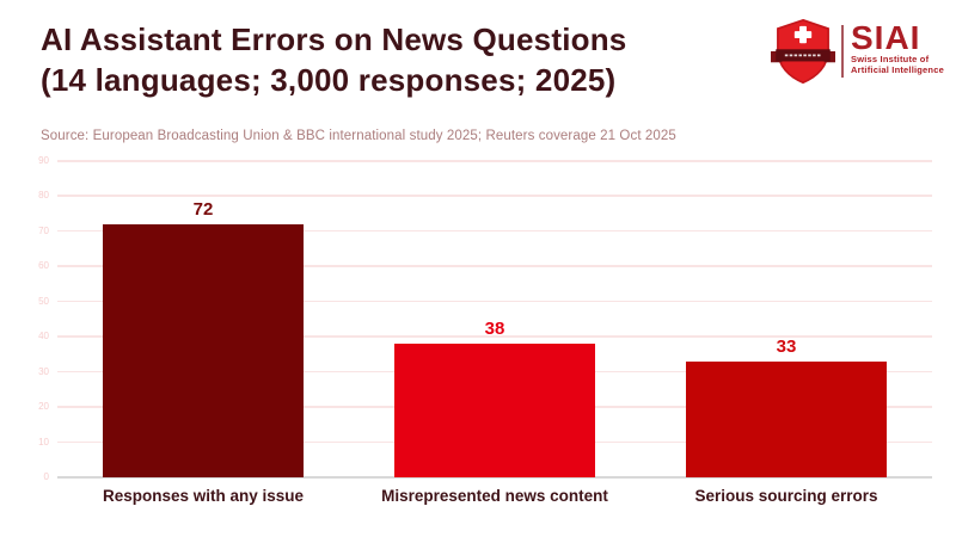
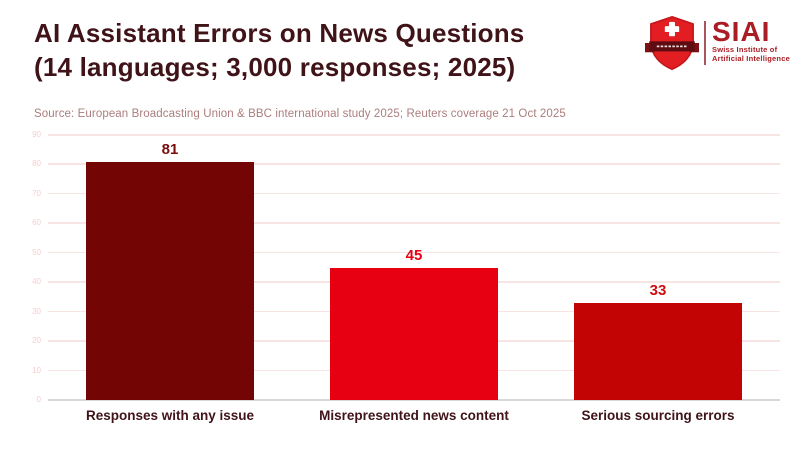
Responses with any issue: 72 -> 81
Misrepresented news content: 38 -> 45
